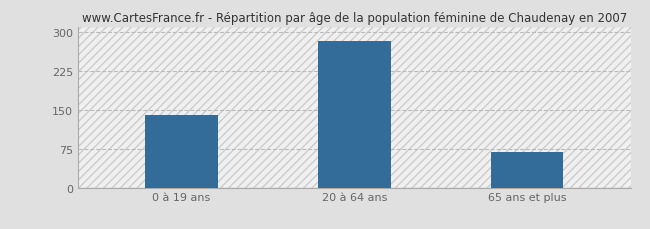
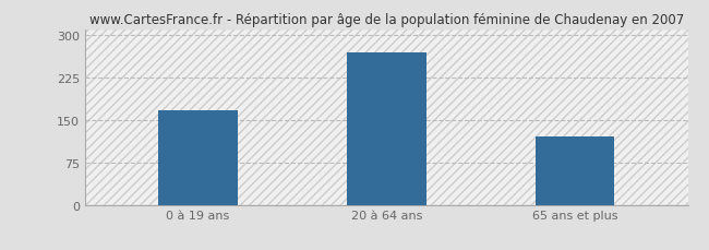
0 à 19 ans: 140 -> 166
20 à 64 ans: 283 -> 268
65 ans et plus: 68 -> 120
